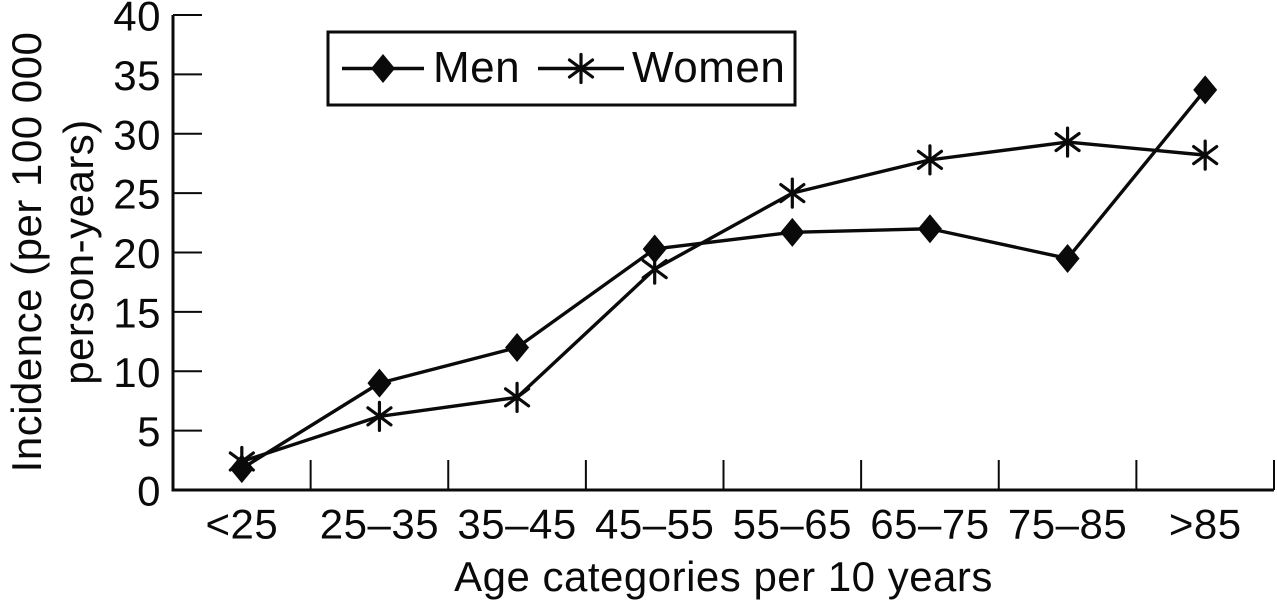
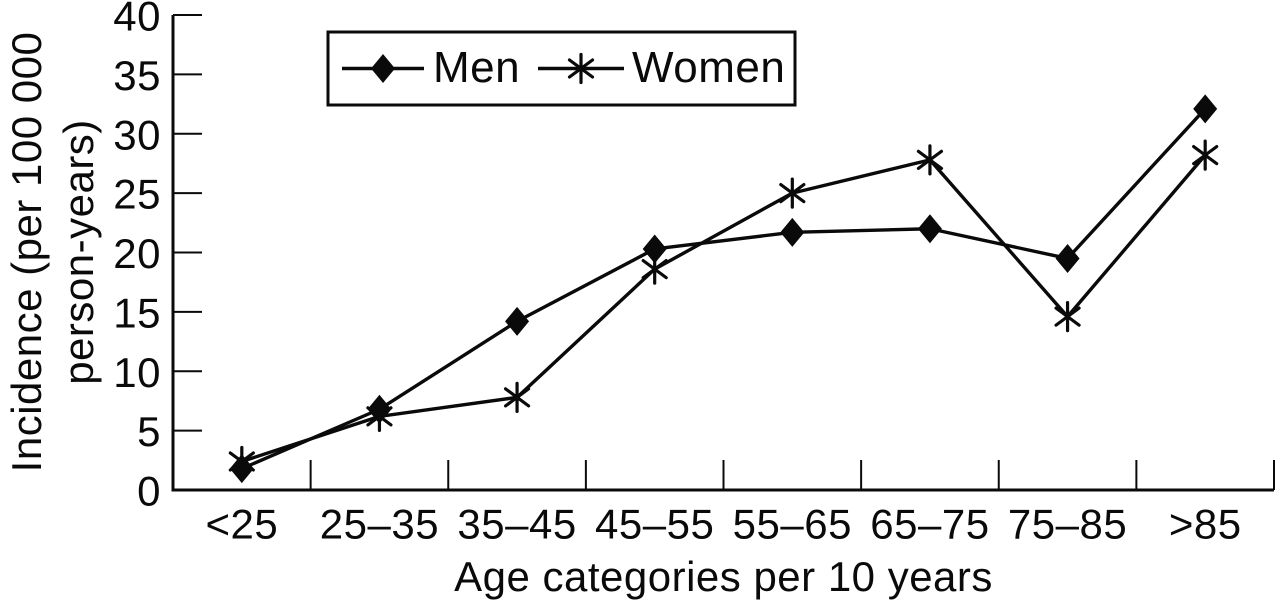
Men/25–35: 9.0 -> 6.8
Men/35–45: 12.0 -> 14.2
Women/75–85: 29.3 -> 14.6
Men/>85: 33.7 -> 32.1
